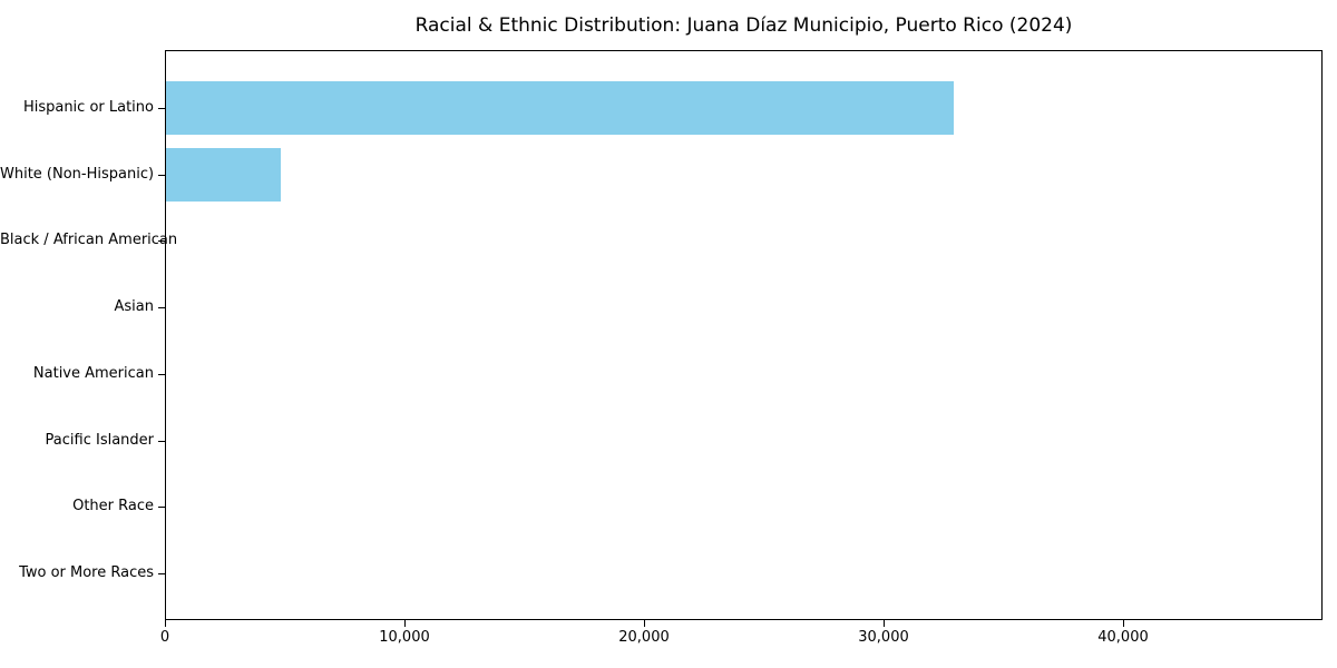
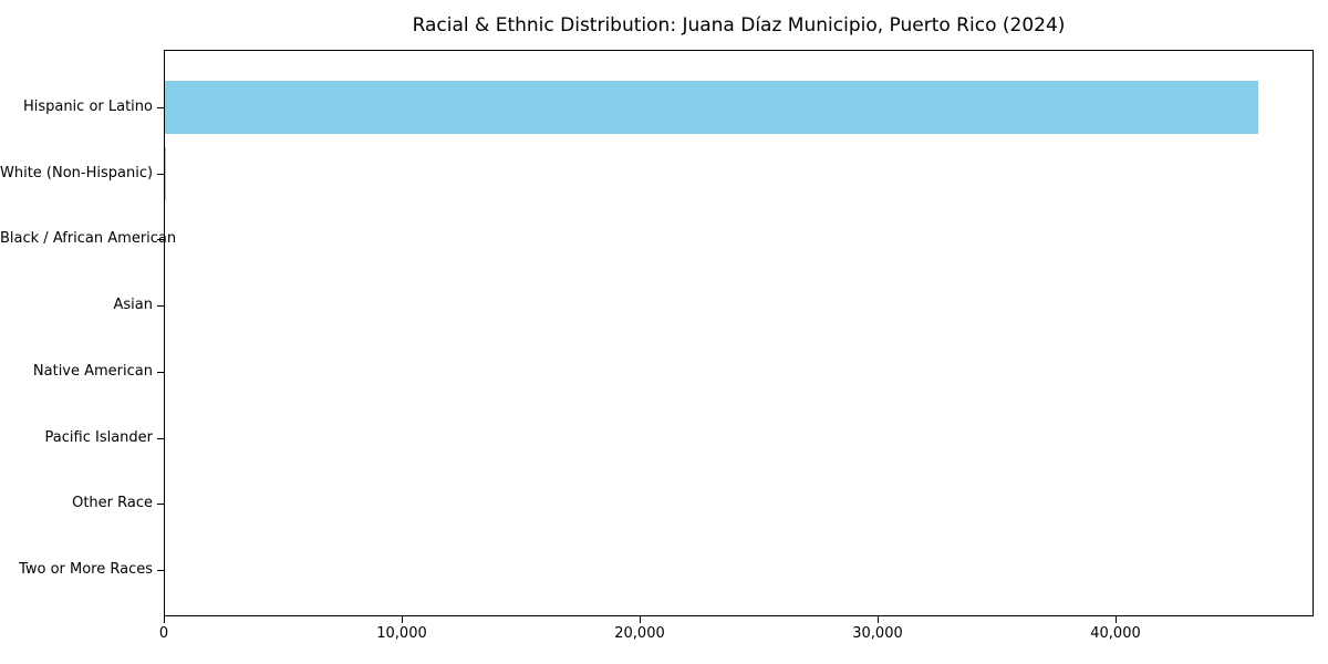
Hispanic or Latino: 32900 -> 46000
White (Non-Hispanic): 4800 -> 100
